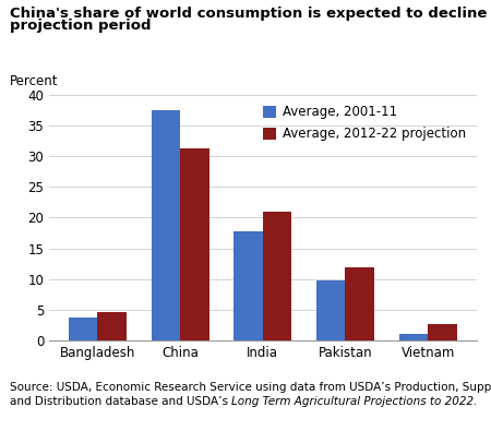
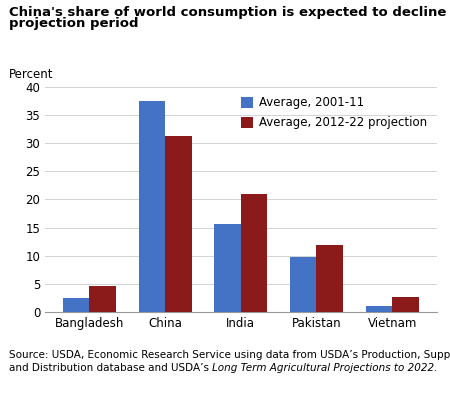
Average, 2001-11/Bangladesh: 3.8 -> 2.5
Average, 2001-11/India: 17.8 -> 15.7
